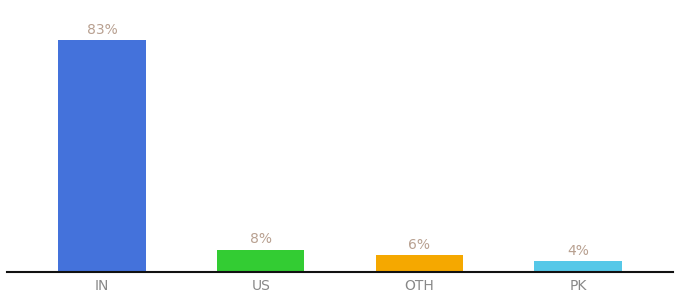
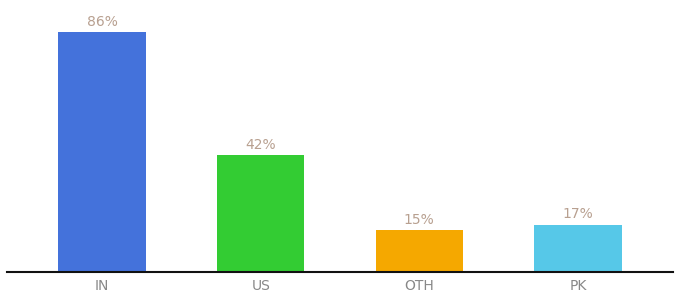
IN: 83% -> 86%
US: 8% -> 42%
OTH: 6% -> 15%
PK: 4% -> 17%
